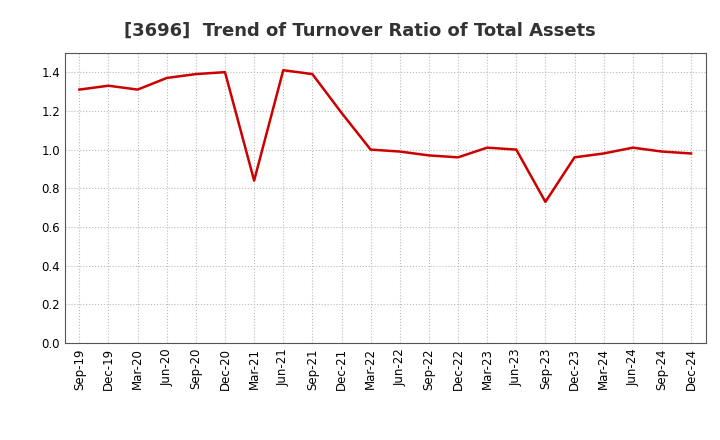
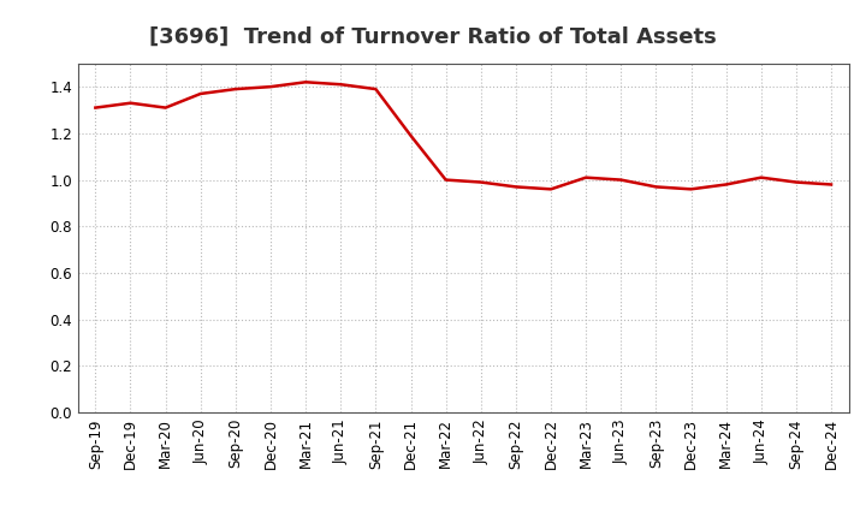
Mar-21: 0.84 -> 1.42
Sep-23: 0.73 -> 0.97
